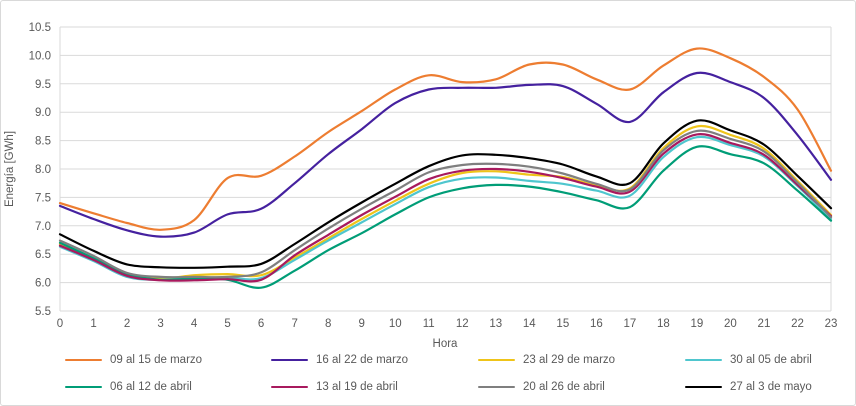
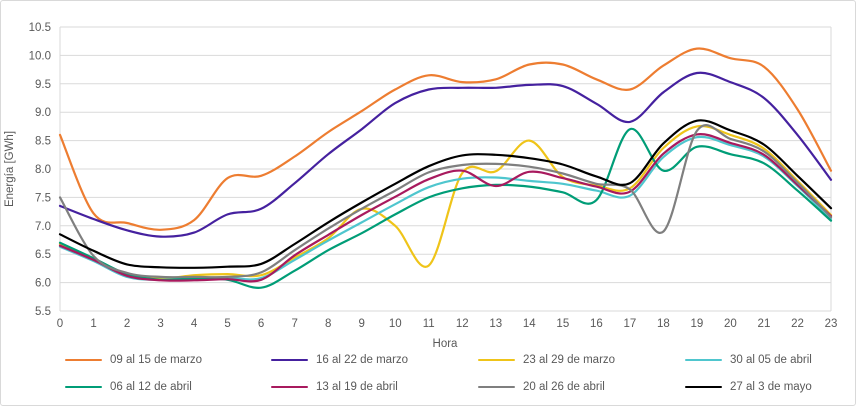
09 al 15 de marzo/0: 7.4 -> 8.6
20 al 26 de abril/0: 6.7 -> 7.5
23 al 29 de marzo/9: 7.1 -> 7.3
23 al 29 de marzo/10: 7.4 -> 7.0
23 al 29 de marzo/11: 7.7 -> 6.3
13 al 19 de abril/13: 8.0 -> 7.7
23 al 29 de marzo/14: 7.9 -> 8.5
06 al 12 de abril/17: 7.3 -> 8.7
20 al 26 de abril/18: 8.3 -> 6.9
09 al 15 de marzo/21: 9.6 -> 9.8
